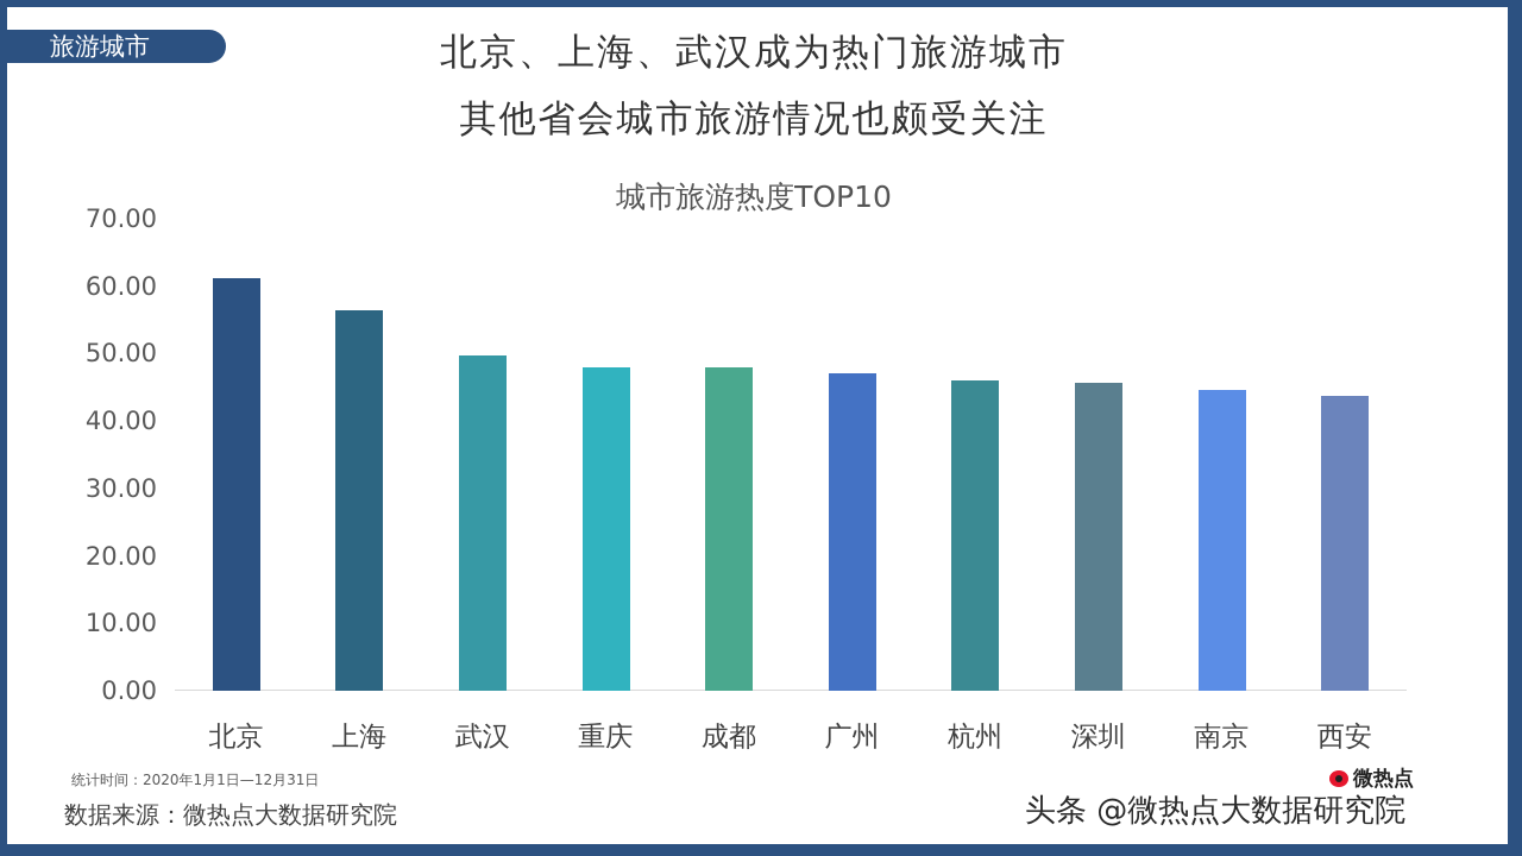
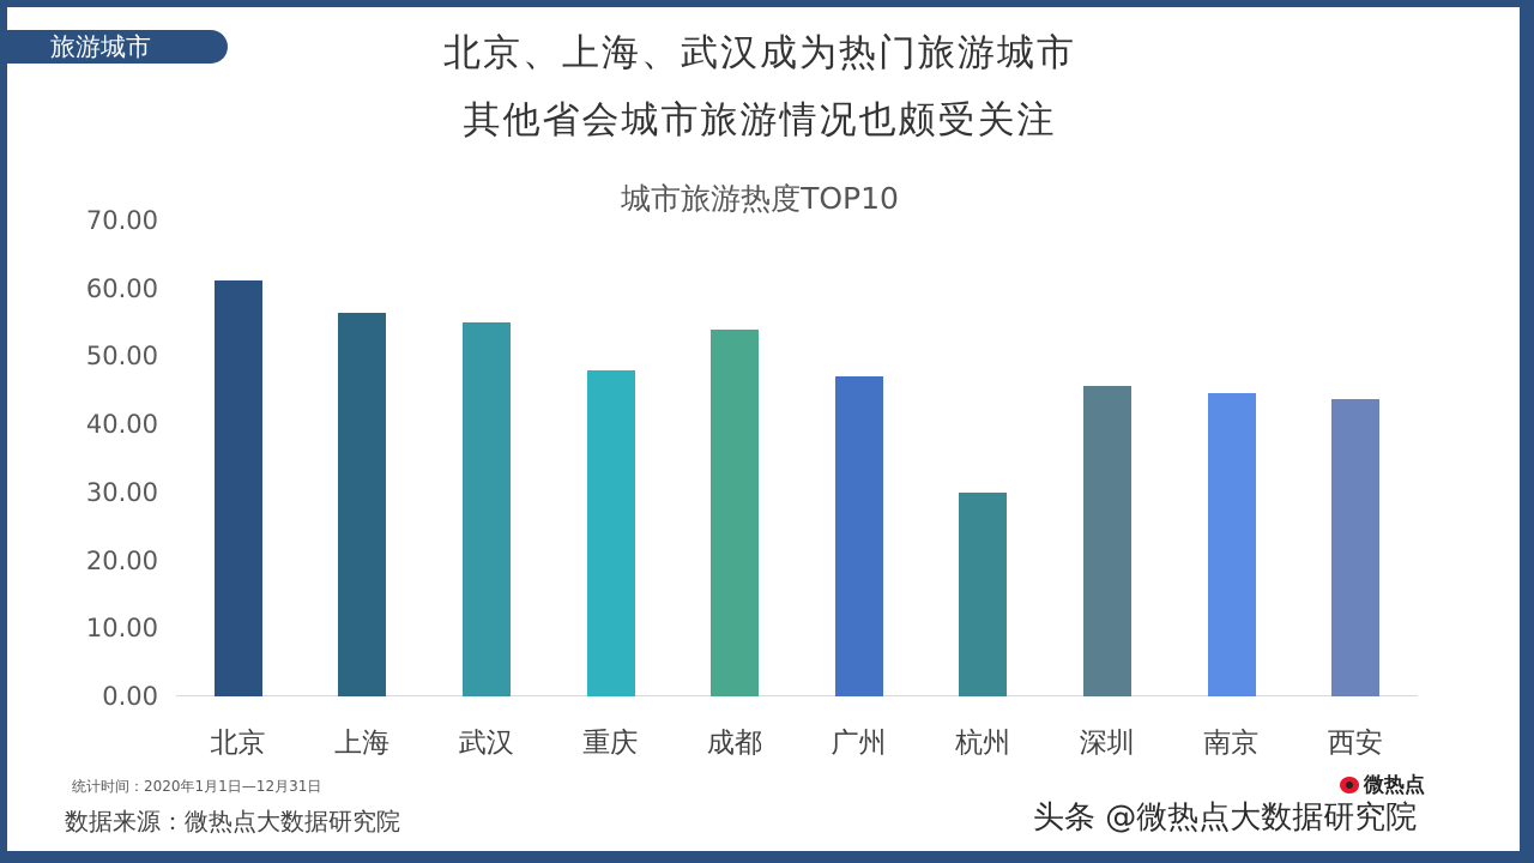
武汉: 50 -> 55
成都: 48 -> 54
杭州: 46 -> 30
